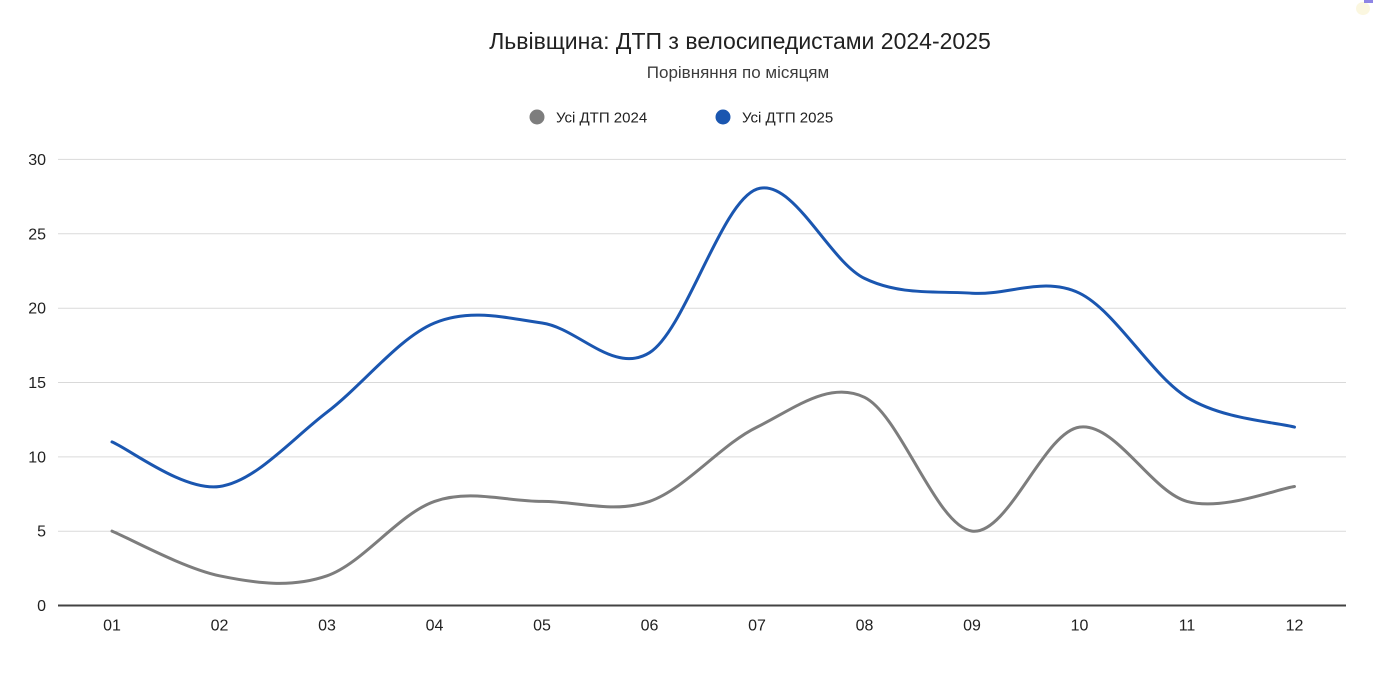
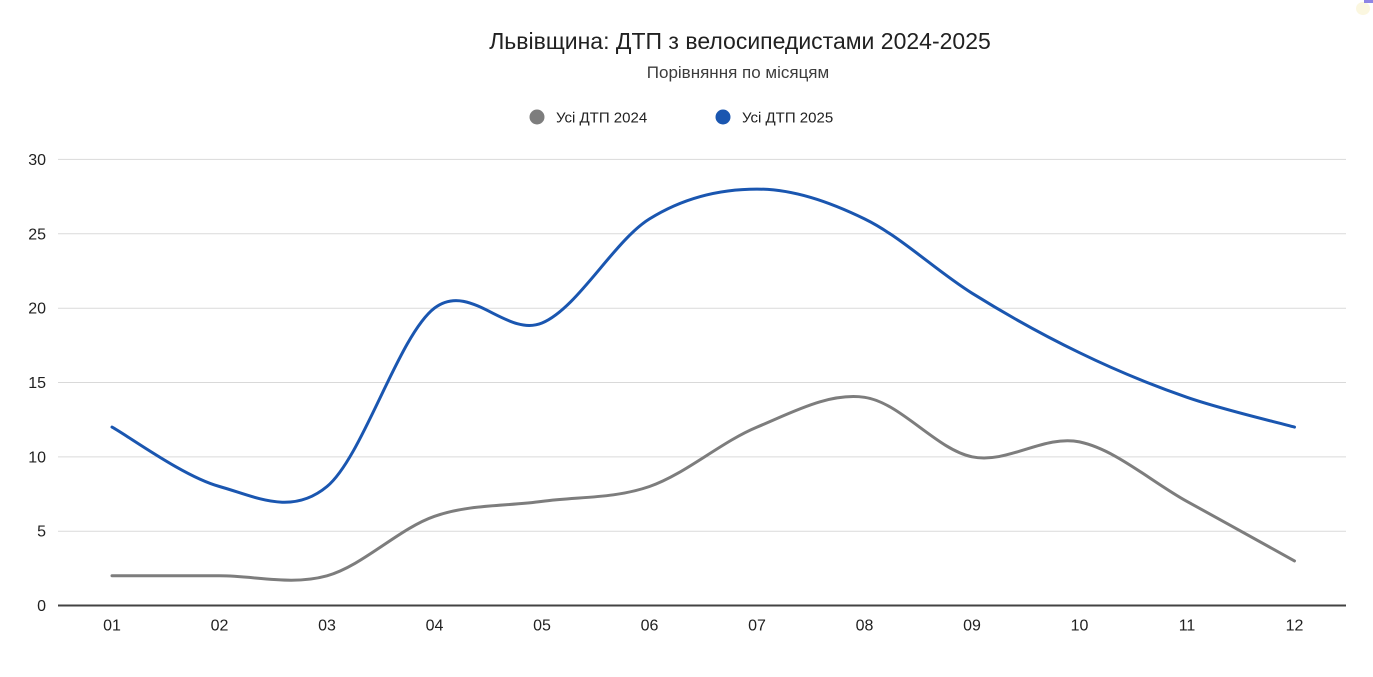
Усі ДТП 2024/01: 5 -> 2
Усі ДТП 2025/01: 11 -> 12
Усі ДТП 2025/03: 13 -> 8
Усі ДТП 2024/04: 7 -> 6
Усі ДТП 2025/04: 19 -> 20
Усі ДТП 2024/06: 7 -> 8
Усі ДТП 2025/06: 17 -> 26
Усі ДТП 2025/08: 22 -> 26
Усі ДТП 2024/09: 5 -> 10
Усі ДТП 2024/10: 12 -> 11
Усі ДТП 2025/10: 21 -> 17
Усі ДТП 2024/12: 8 -> 3
